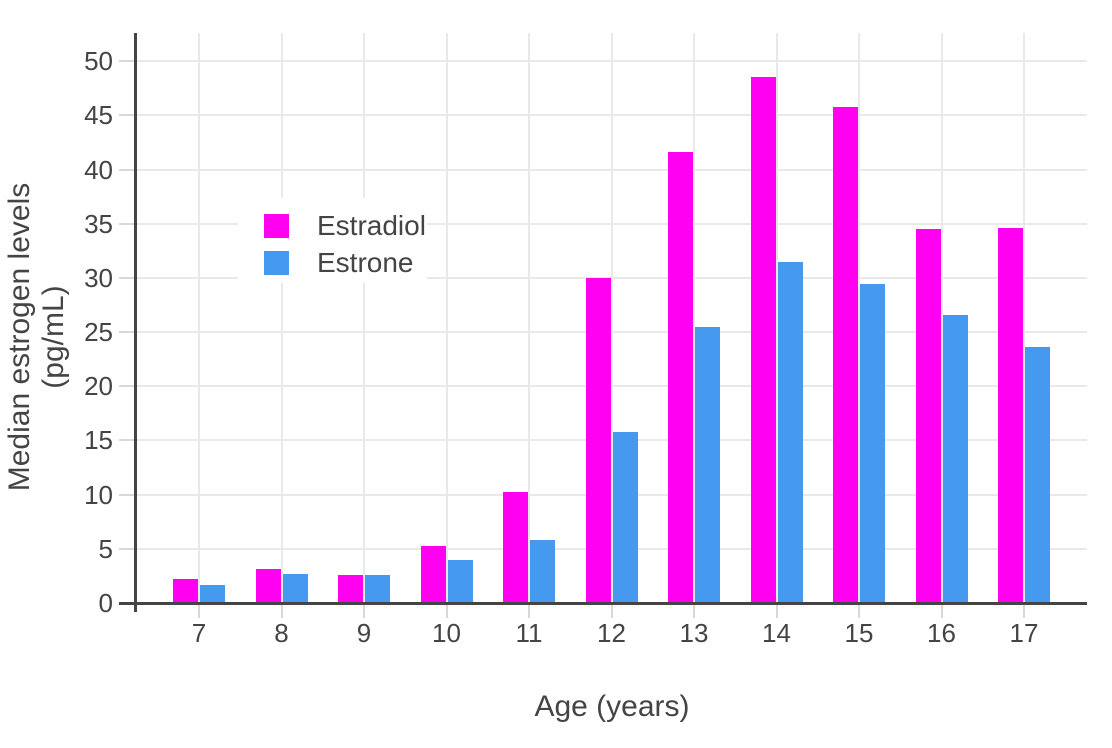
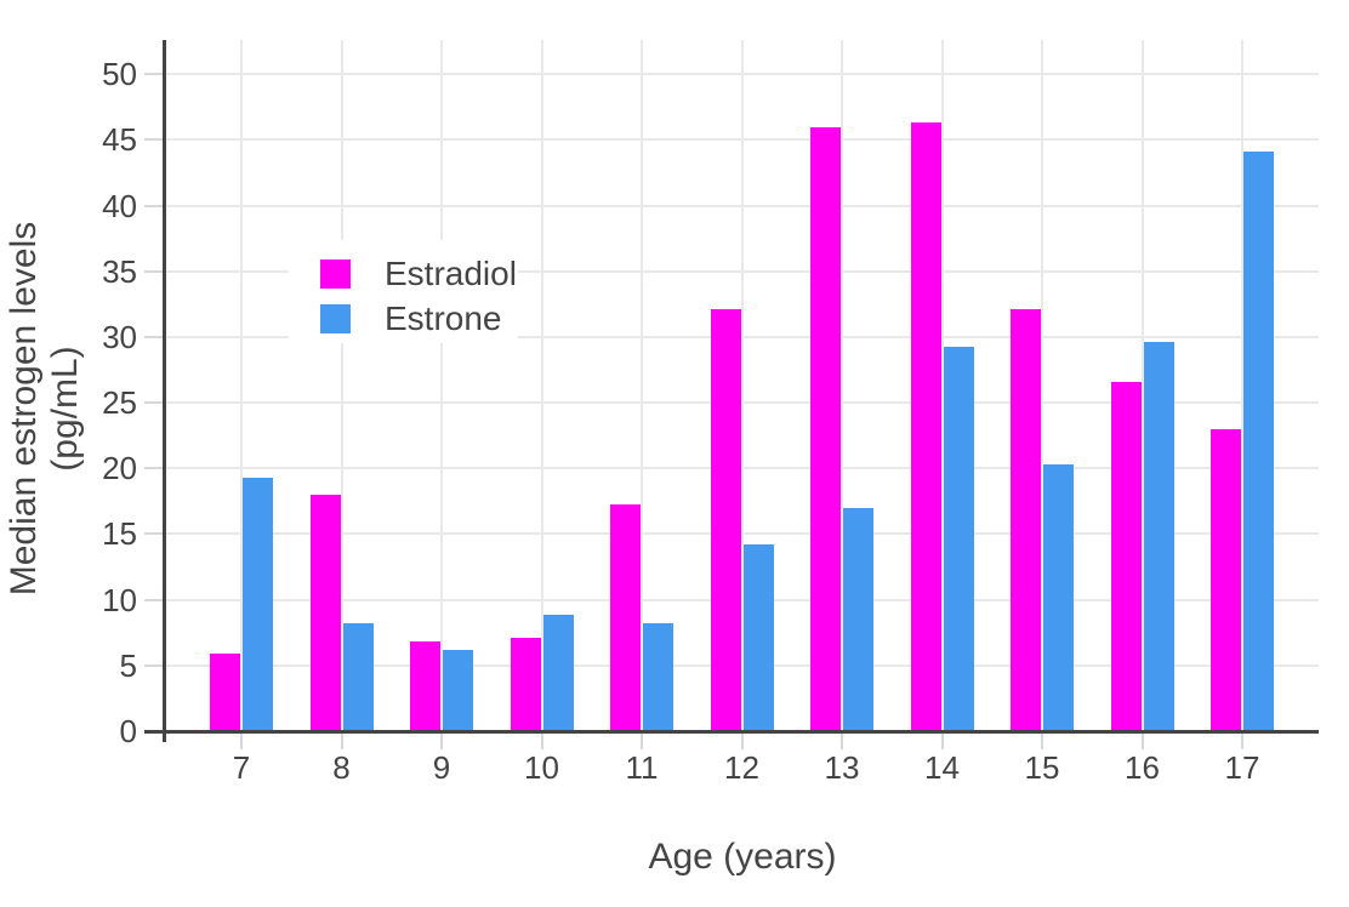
Estradiol/7: 2.2 -> 5.9
Estrone/7: 1.7 -> 19.3
Estradiol/8: 3.1 -> 18.0
Estrone/8: 2.7 -> 8.2
Estradiol/9: 2.6 -> 6.8
Estrone/9: 2.6 -> 6.2
Estradiol/10: 5.3 -> 7.1
Estrone/10: 4.0 -> 8.9
Estradiol/11: 10.2 -> 17.3
Estrone/11: 5.8 -> 8.2
Estradiol/12: 30.0 -> 32.1
Estrone/12: 15.8 -> 14.2
Estradiol/13: 41.6 -> 46.0
Estrone/13: 25.5 -> 17.0
Estradiol/14: 48.5 -> 46.3
Estrone/14: 31.5 -> 29.3
Estradiol/15: 45.8 -> 32.1
Estrone/15: 29.4 -> 20.3
Estradiol/16: 34.5 -> 26.6
Estrone/16: 26.6 -> 29.6
Estradiol/17: 34.6 -> 23.0
Estrone/17: 23.6 -> 44.1
